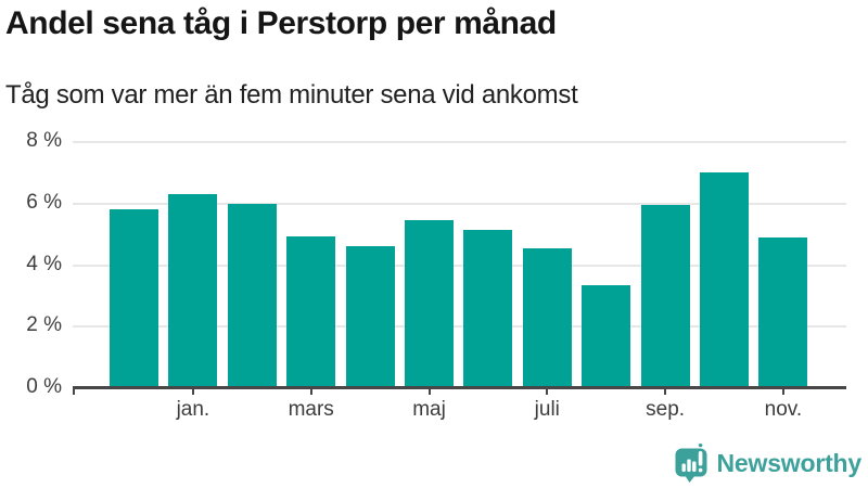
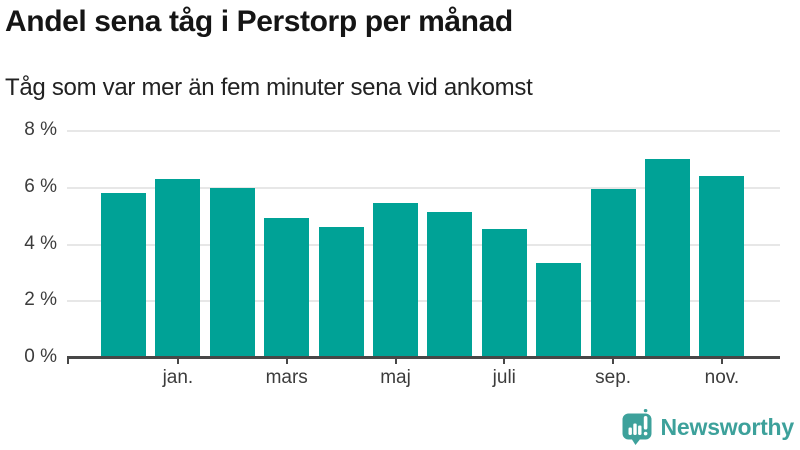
nov.: 4.9% -> 6.4%
